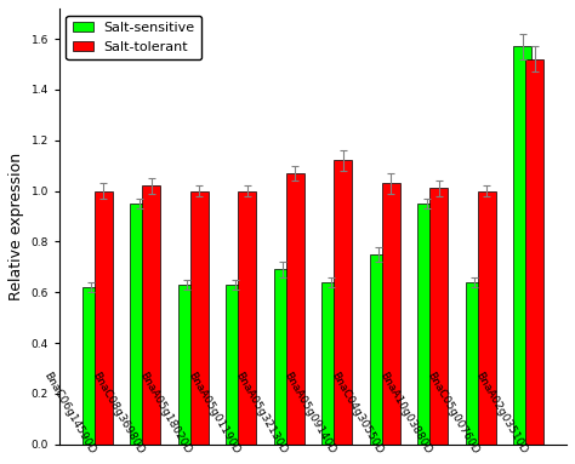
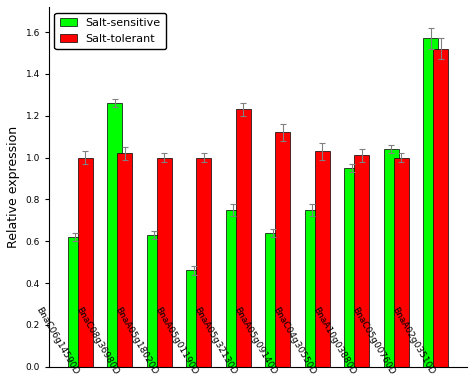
Salt-sensitive/BnaC08g36980D: 0.95 -> 1.26
Salt-sensitive/BnaA05g01190D: 0.63 -> 0.46
Salt-sensitive/BnaA05g32130D: 0.69 -> 0.75
Salt-tolerant/BnaA05g32130D: 1.07 -> 1.23
Salt-sensitive/BnaC05g00760D: 0.64 -> 1.04
